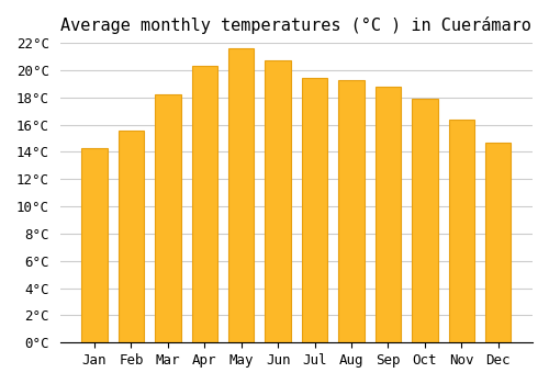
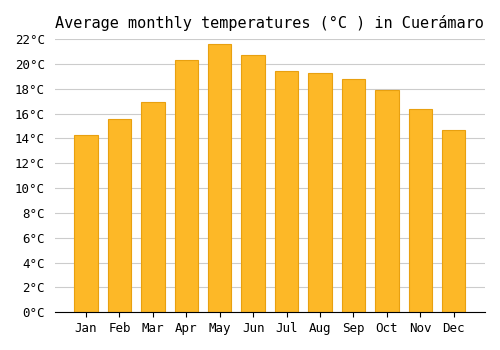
Mar: 18.2°C -> 16.9°C
